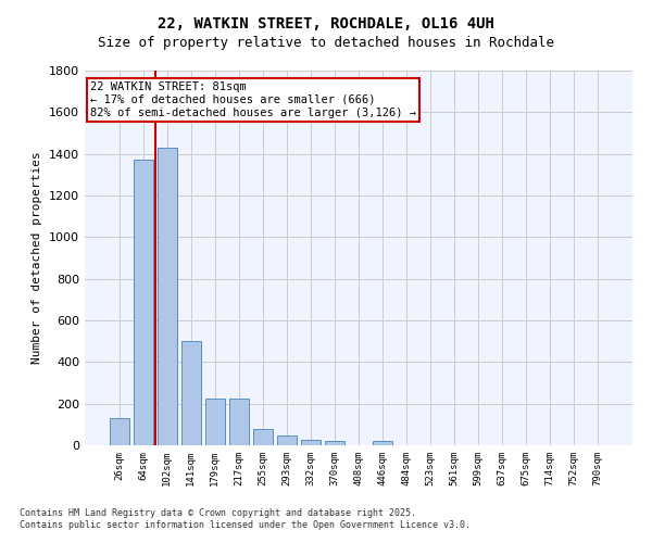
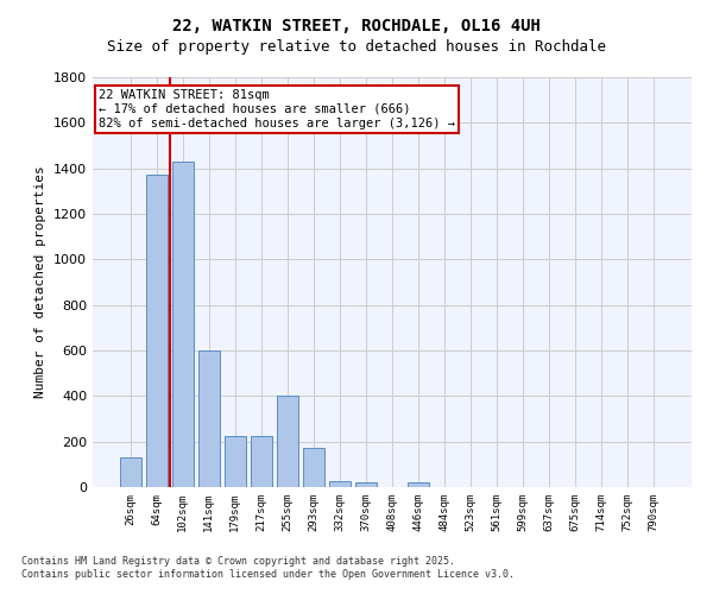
141sqm: 500 -> 600
255sqm: 80 -> 400
293sqm: 40 -> 170
